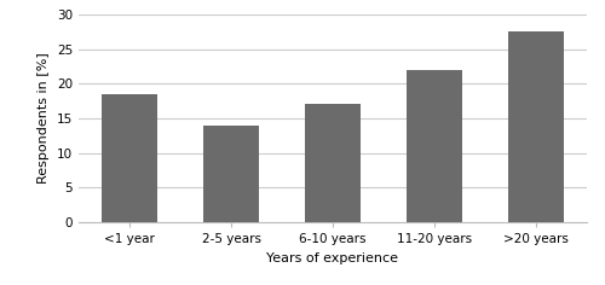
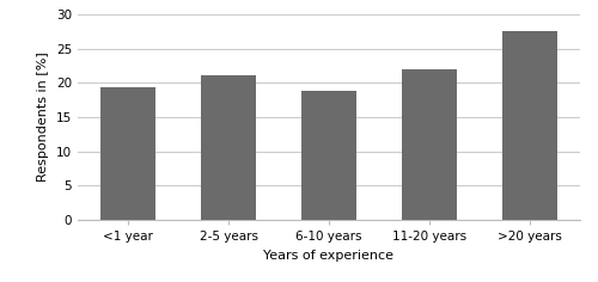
<1 year: 18.5 -> 19.4
2-5 years: 14.0 -> 21.0
6-10 years: 17.0 -> 18.8
